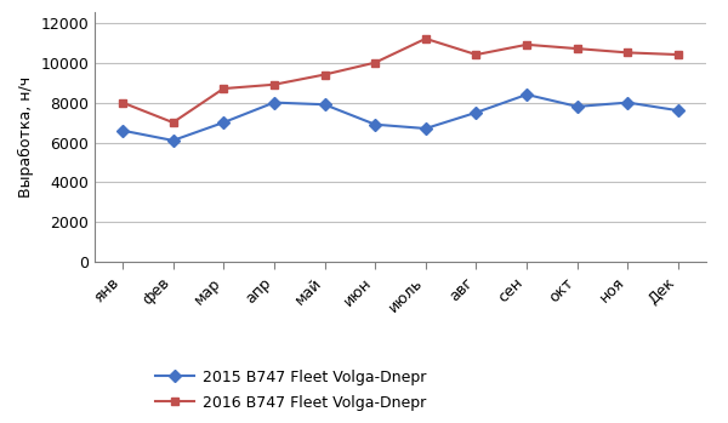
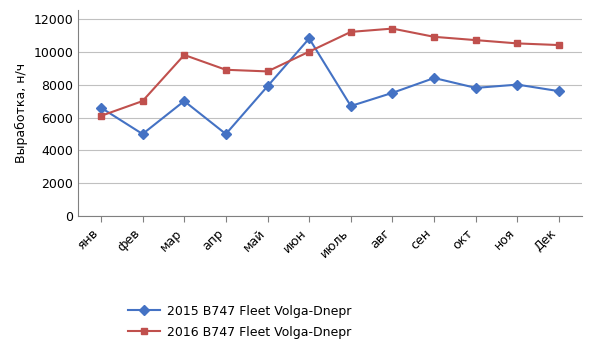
2016 B747 Fleet Volga-Dnepr/янв: 8000 -> 6100
2015 B747 Fleet Volga-Dnepr/фев: 6100 -> 5000
2016 B747 Fleet Volga-Dnepr/мар: 8700 -> 9800
2015 B747 Fleet Volga-Dnepr/апр: 8000 -> 5000
2016 B747 Fleet Volga-Dnepr/май: 9400 -> 8800
2015 B747 Fleet Volga-Dnepr/июн: 6900 -> 10800
2016 B747 Fleet Volga-Dnepr/авг: 10400 -> 11400
